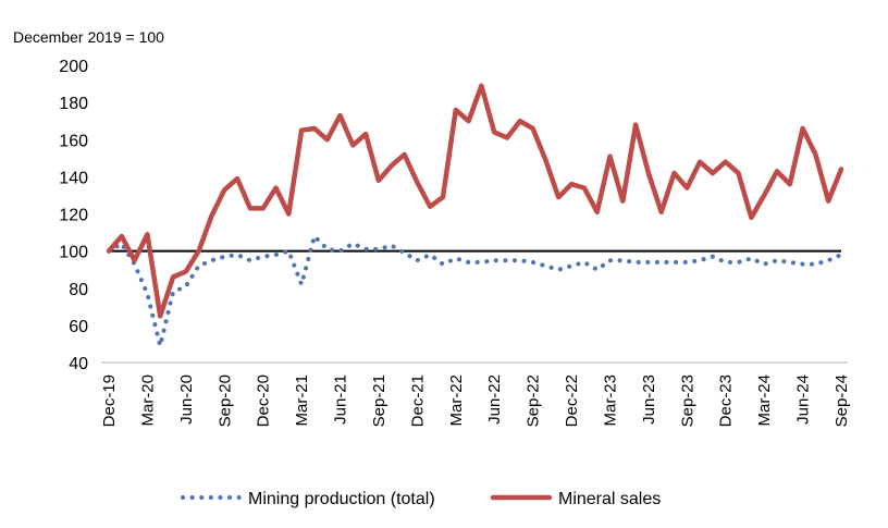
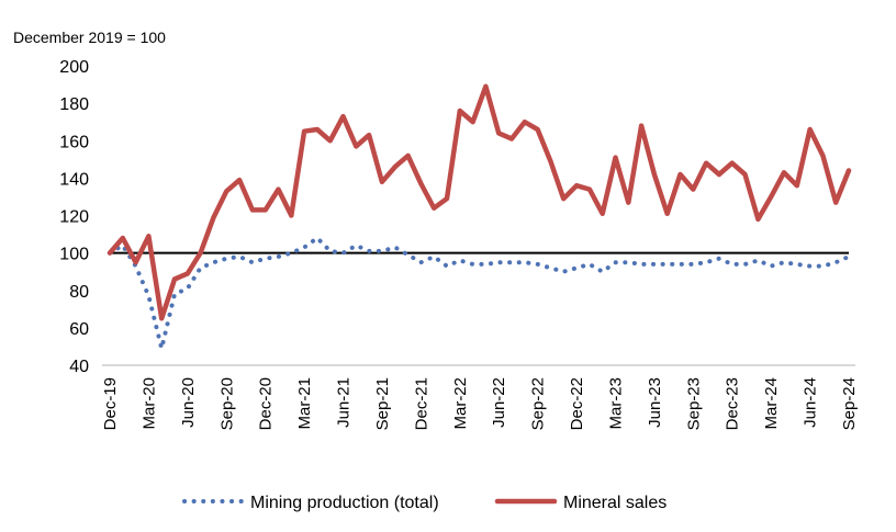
Mining production (total)/Mar-21: 82 -> 103
